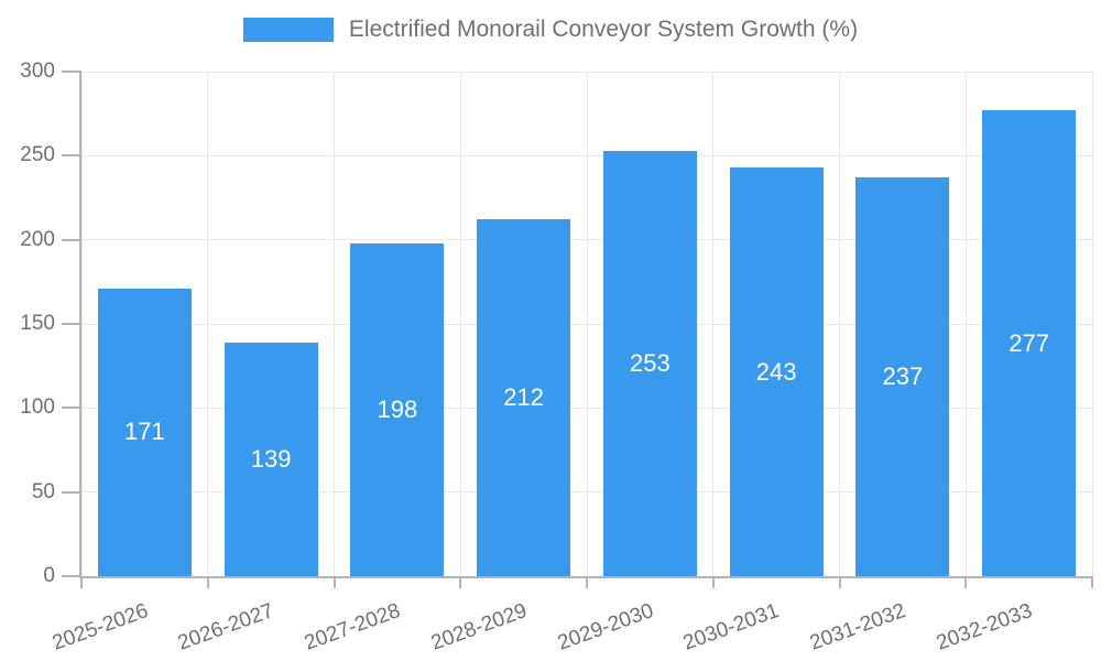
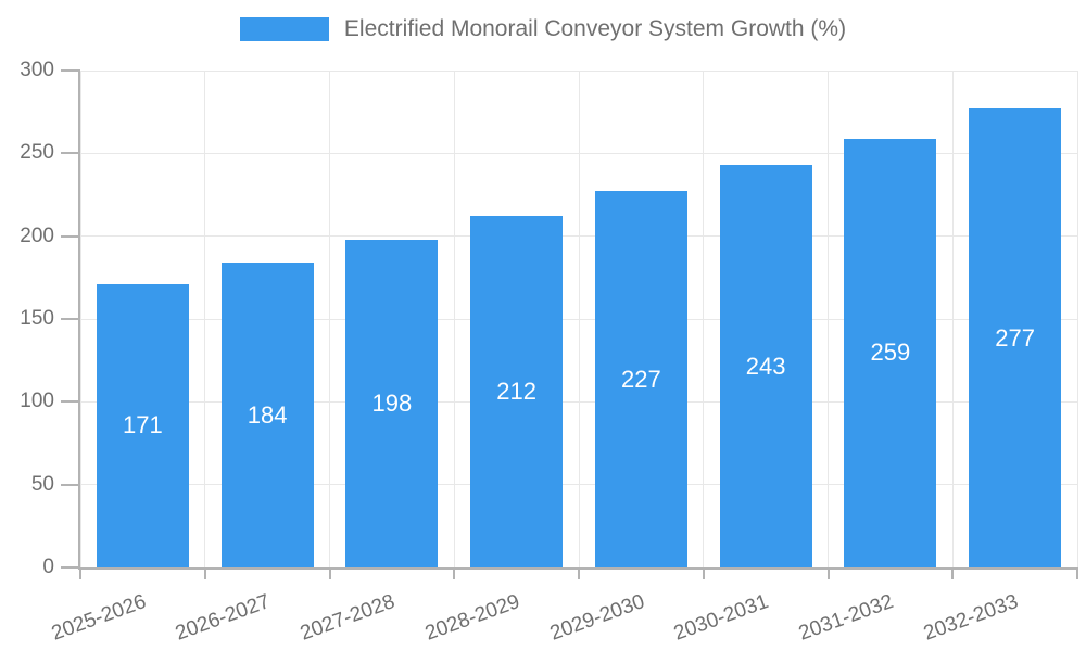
2026-2027: 139 -> 184
2029-2030: 253 -> 227
2031-2032: 237 -> 259
